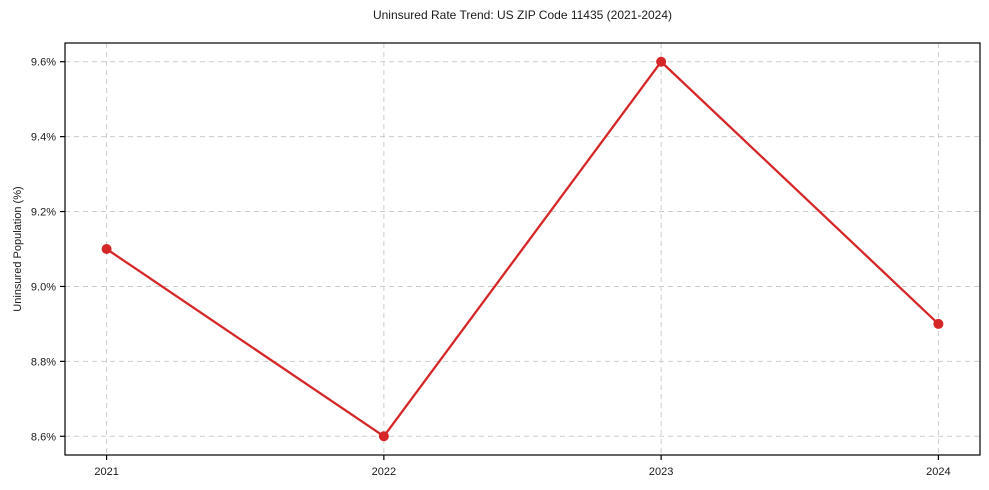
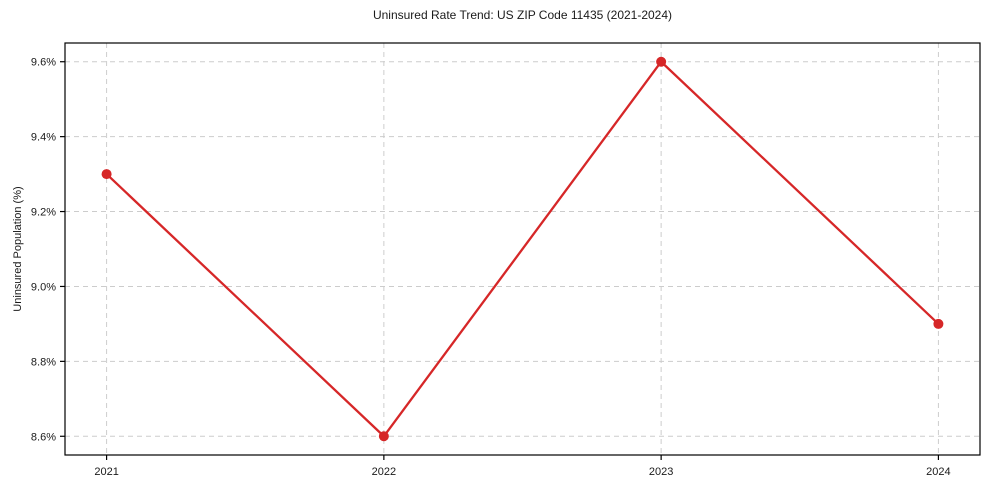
2021: 9.1% -> 9.3%
